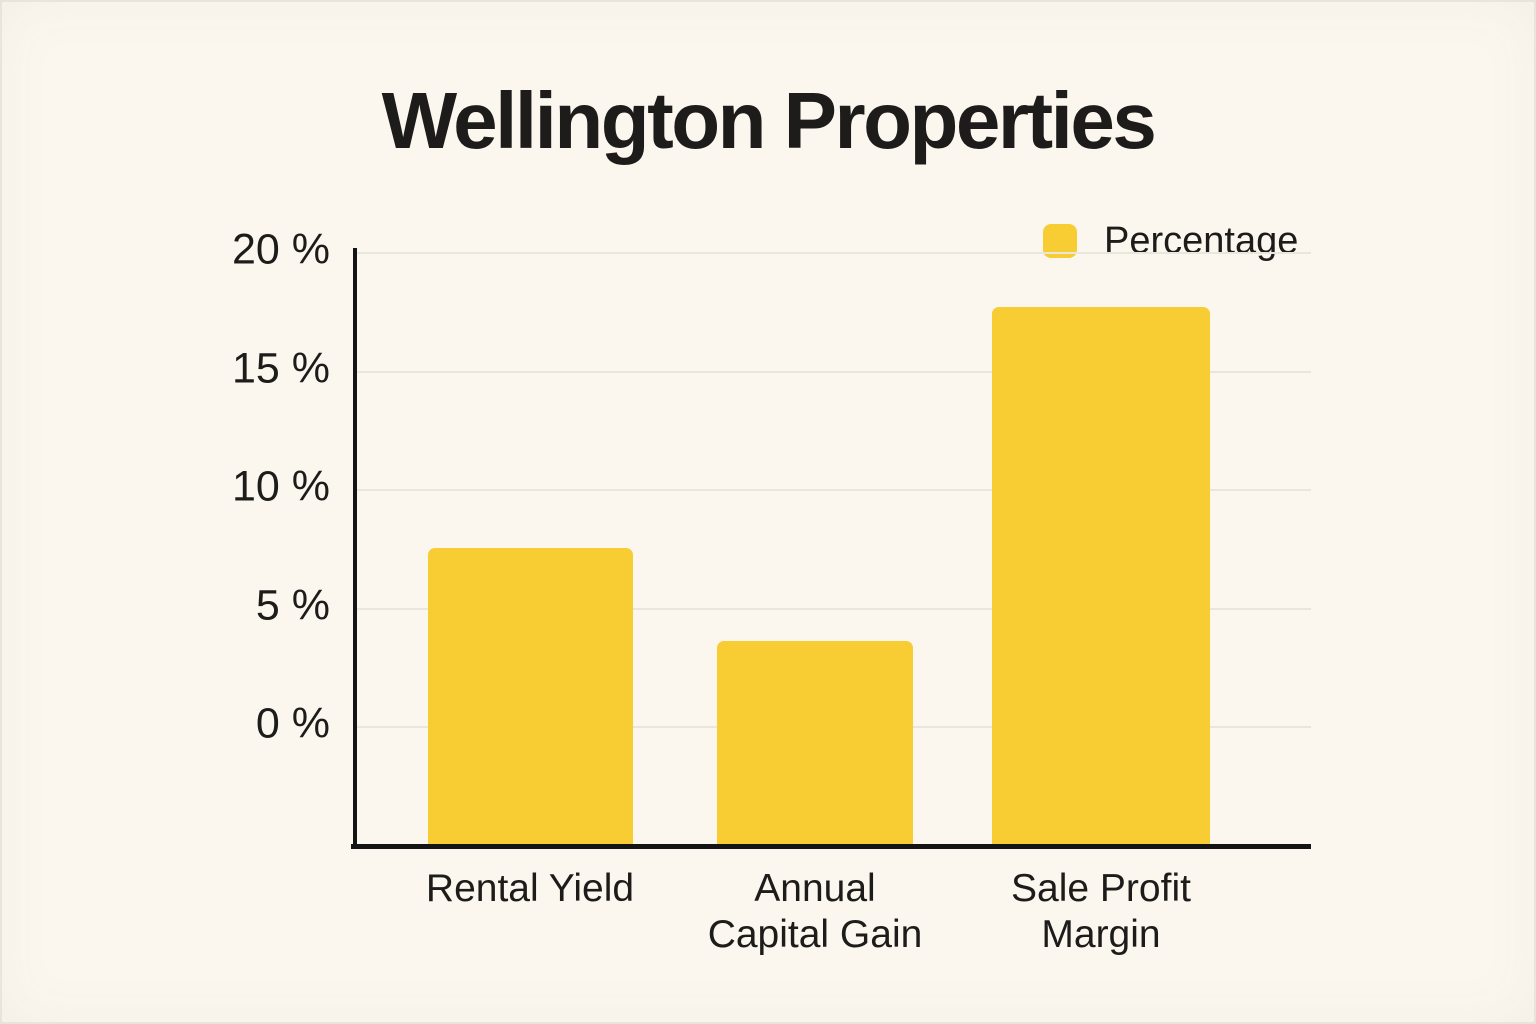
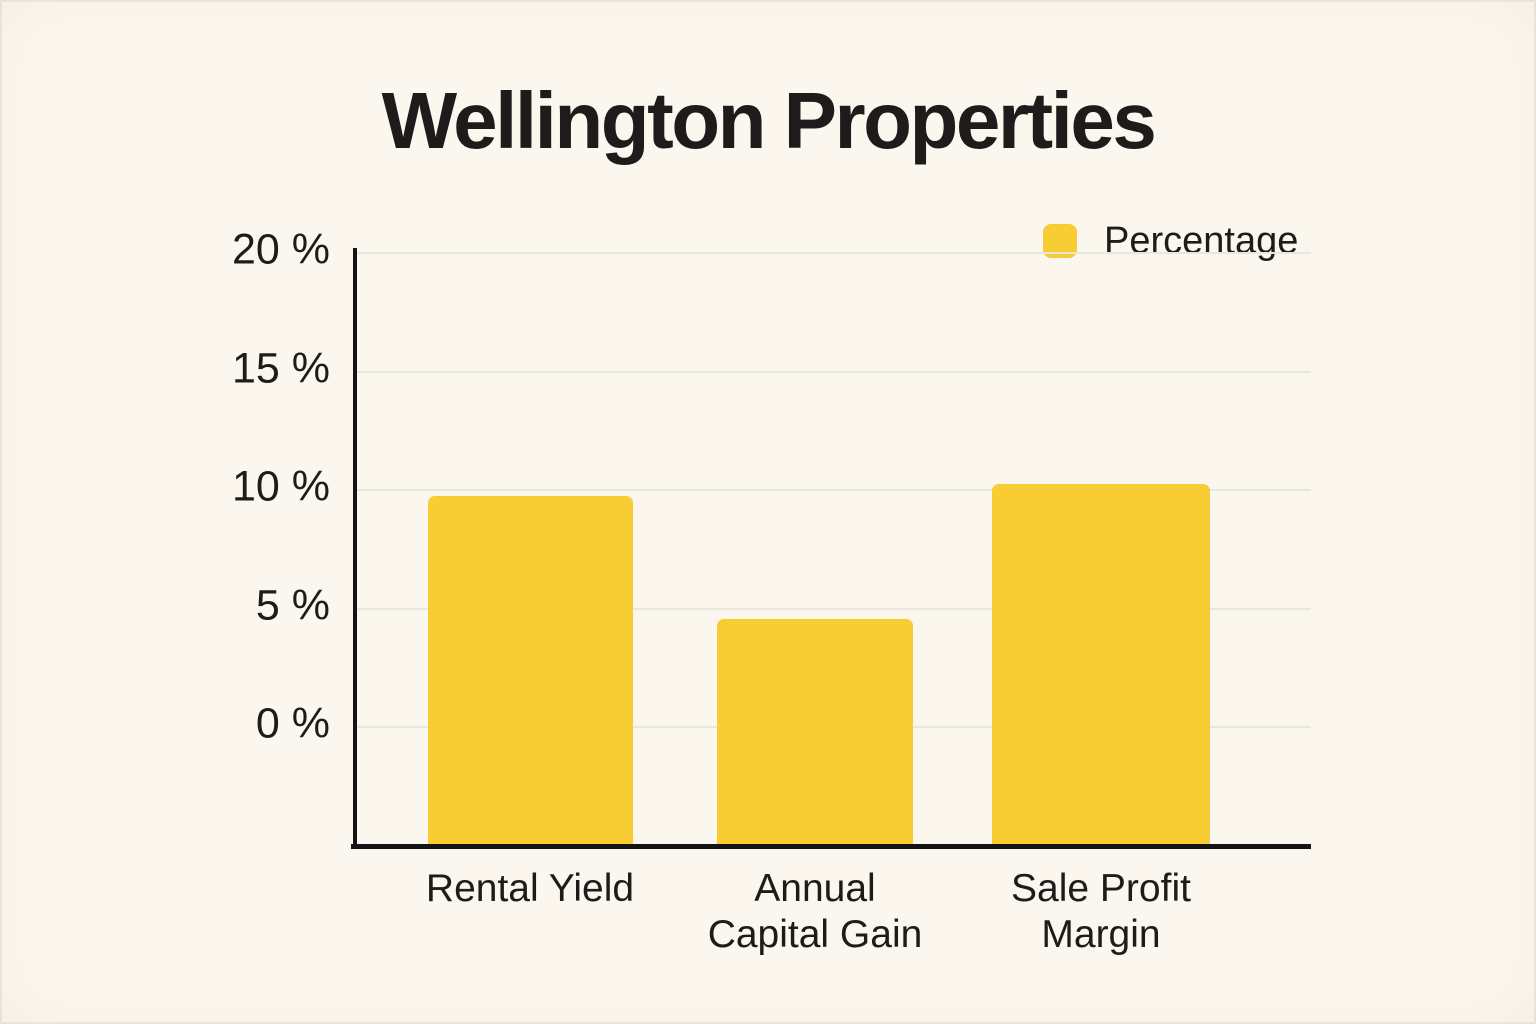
Rental Yield: 7.5% -> 9.7%
Annual Capital Gain: 3.6% -> 4.5%
Sale Profit Margin: 17.7% -> 10.2%
